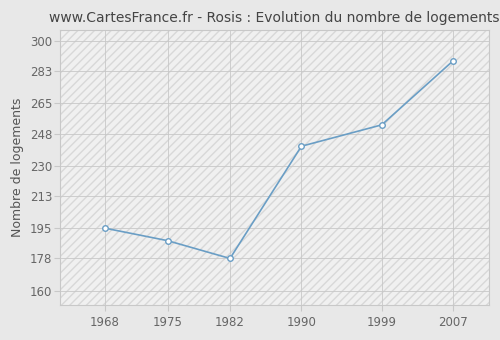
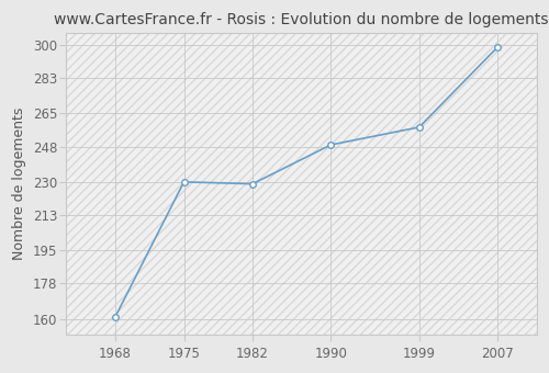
1968: 195 -> 161
1975: 188 -> 230
1982: 178 -> 229
1990: 241 -> 249
1999: 253 -> 258
2007: 289 -> 299
